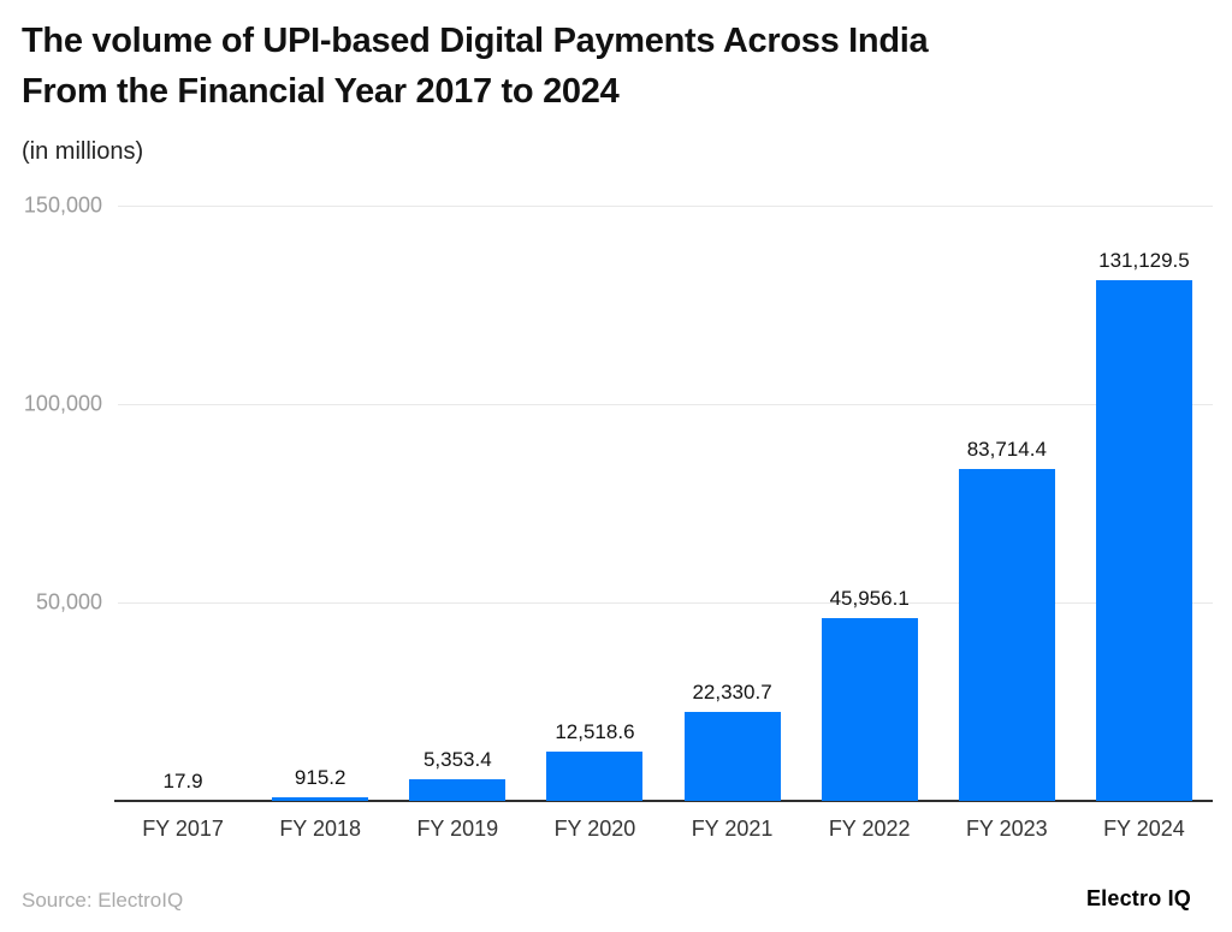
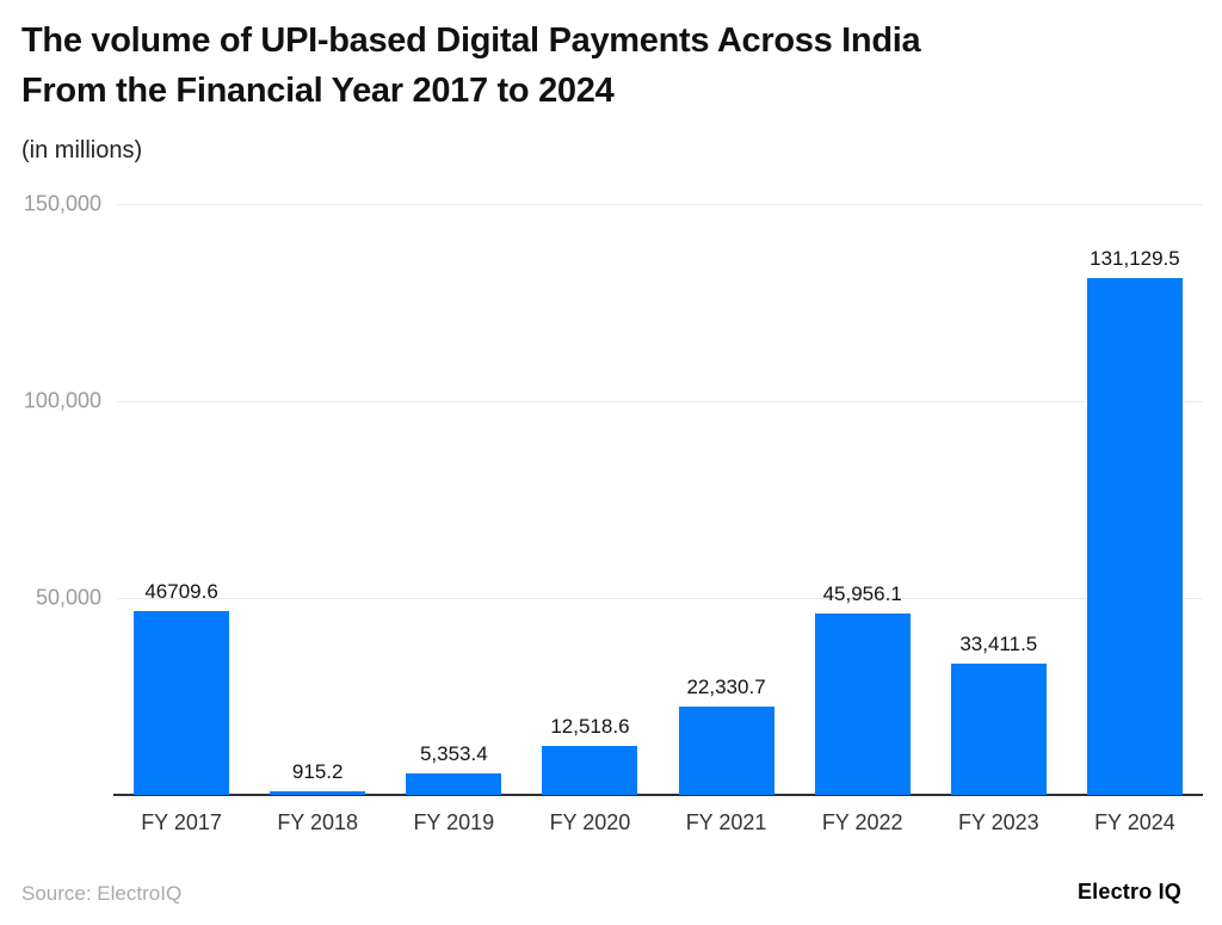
FY 2017: 17.9 -> 46709.6
FY 2023: 83,714.4 -> 33,411.5
